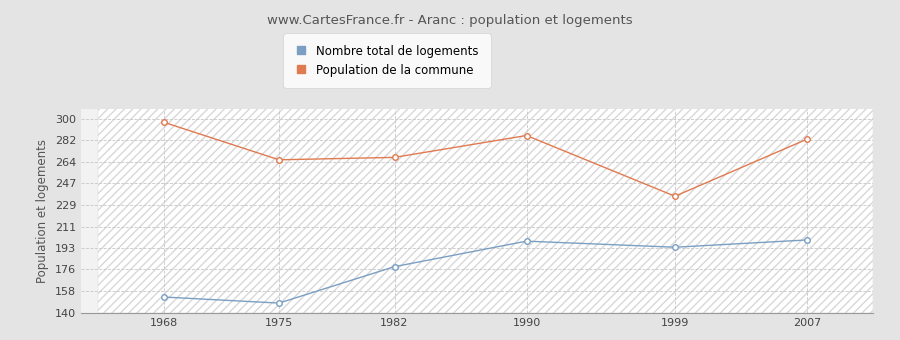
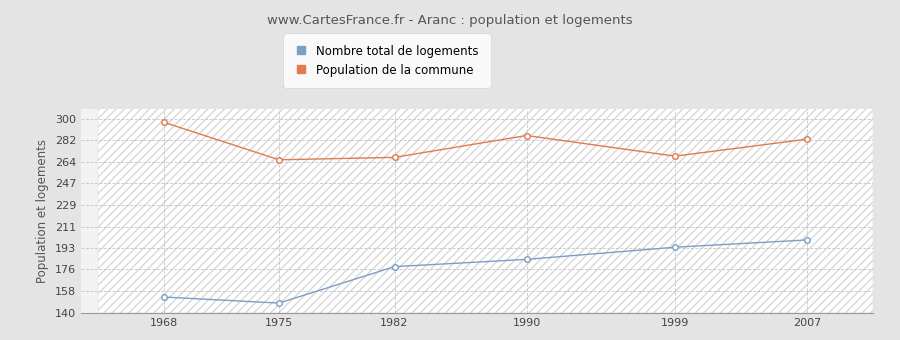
Nombre total de logements/1990: 199 -> 184
Population de la commune/1999: 236 -> 269
